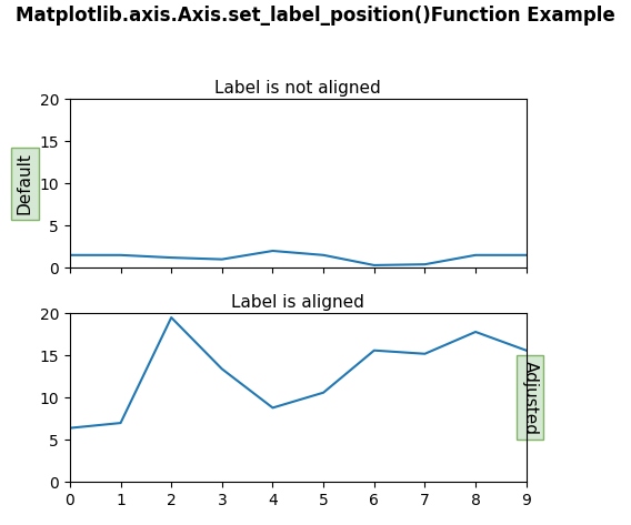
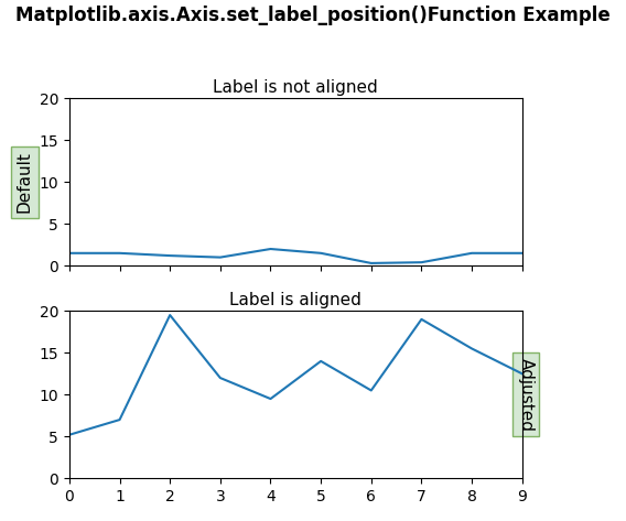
Label is aligned/0: 6.4 -> 5.2
Label is aligned/3: 13.4 -> 12.0
Label is aligned/4: 8.8 -> 9.5
Label is aligned/5: 10.6 -> 14.0
Label is aligned/6: 15.6 -> 10.5
Label is aligned/7: 15.2 -> 19.0
Label is aligned/8: 17.8 -> 15.5
Label is aligned/9: 15.6 -> 12.5
